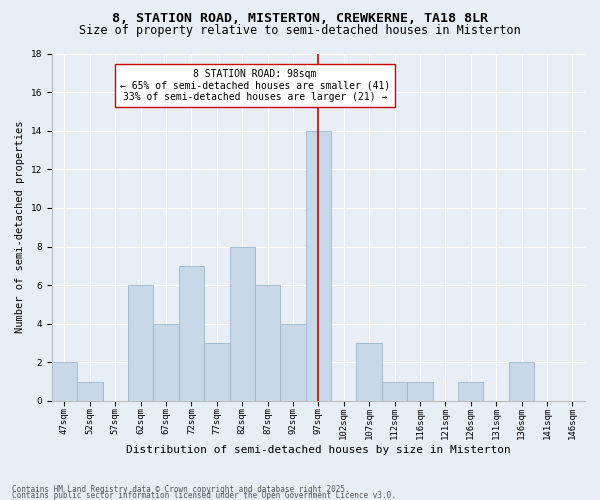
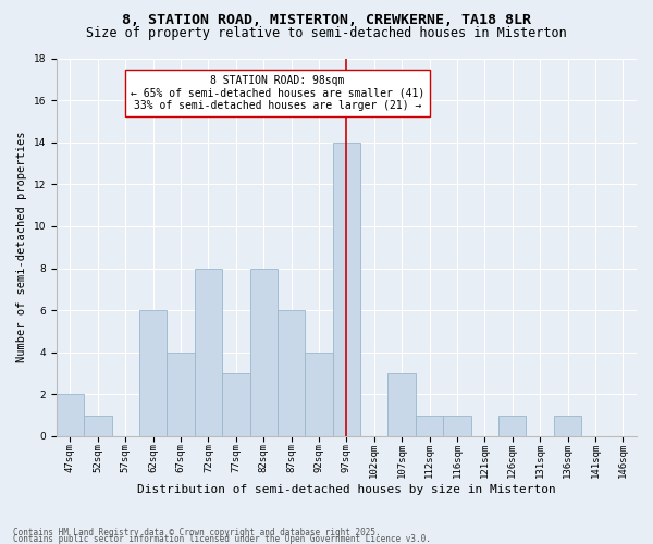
72sqm: 7 -> 8
136sqm: 2 -> 1
